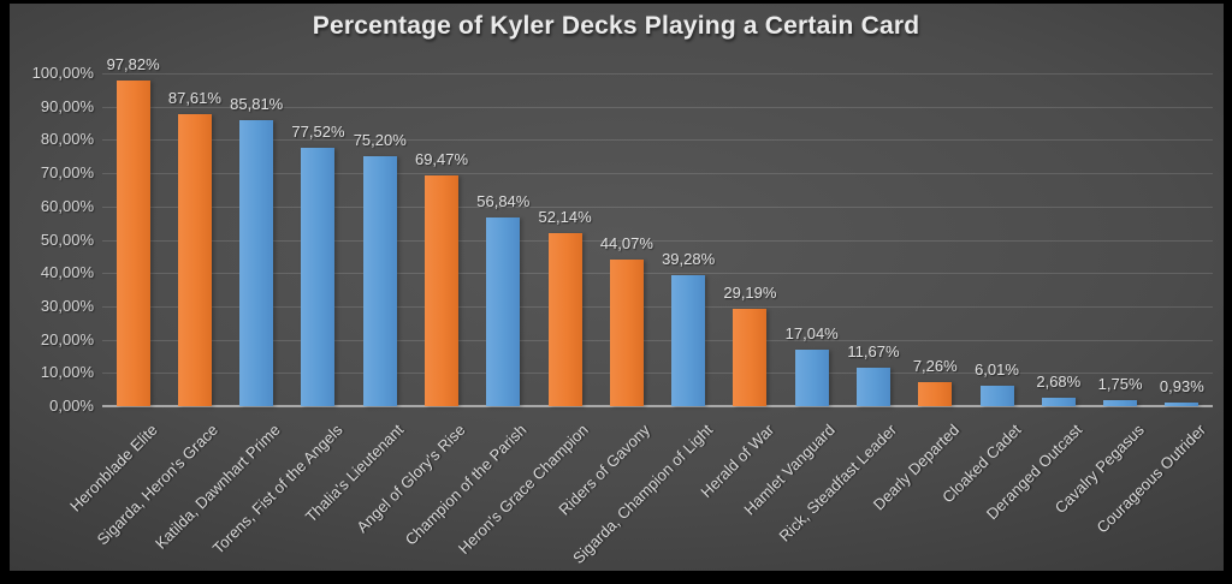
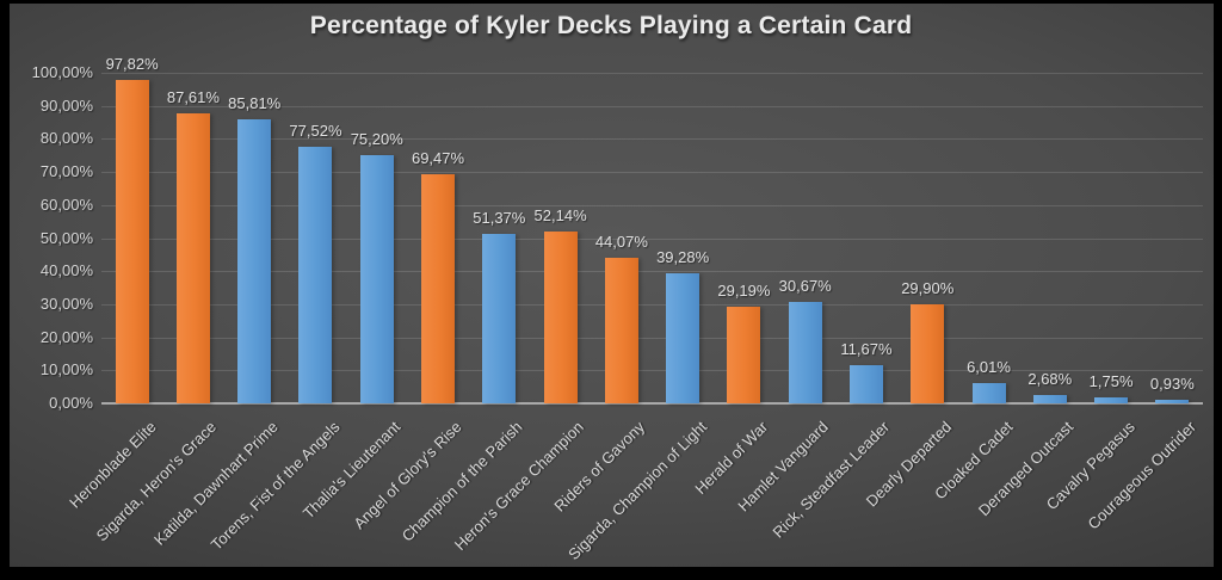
Champion of the Parish: 56,84% -> 51,37%
Hamlet Vanguard: 17,04% -> 30,67%
Dearly Departed: 7,26% -> 29,90%
